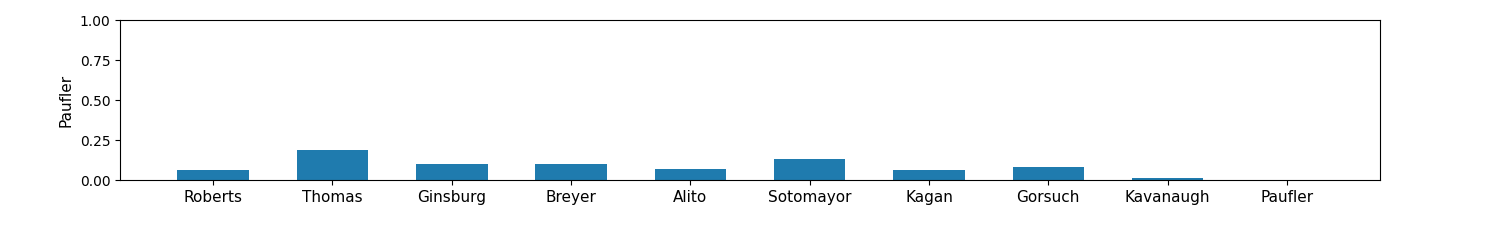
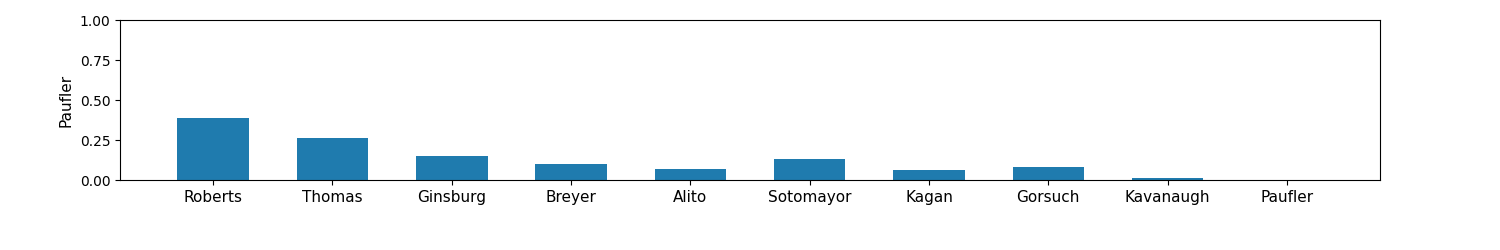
Roberts: 0.06 -> 0.39
Thomas: 0.19 -> 0.26
Ginsburg: 0.10 -> 0.15
